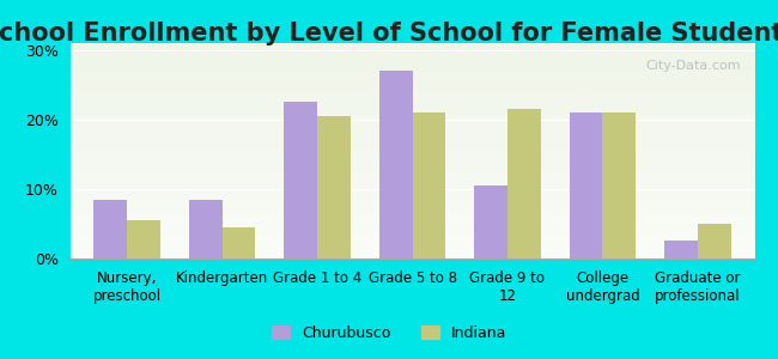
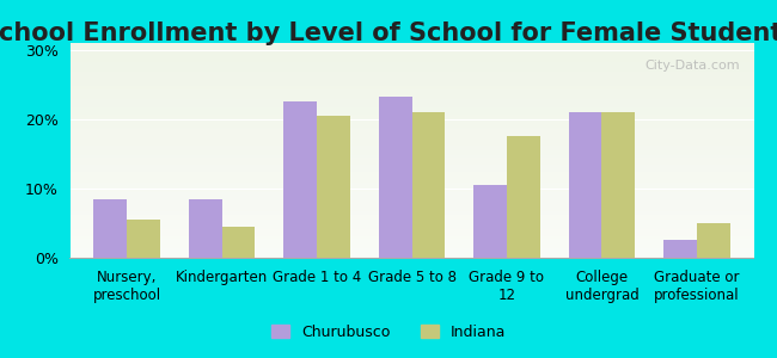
Churubusco/Grade 5 to 8: 27.0% -> 23.2%
Indiana/Grade 9 to 12: 21.5% -> 17.6%
